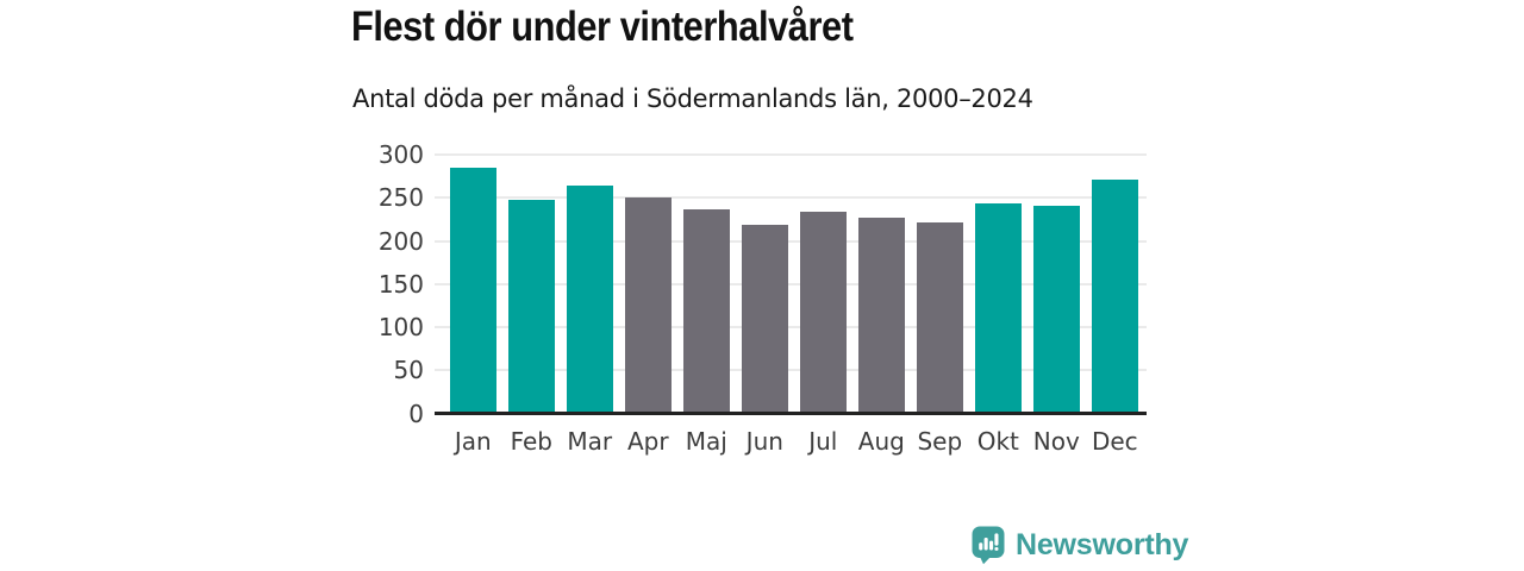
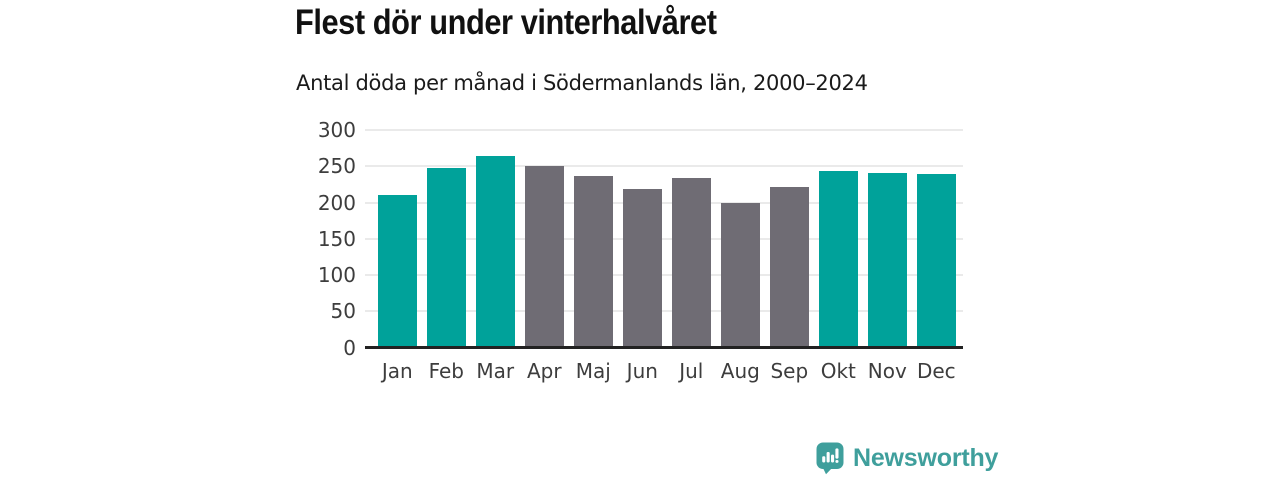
Jan: 280 -> 210
Aug: 230 -> 200
Dec: 270 -> 240
